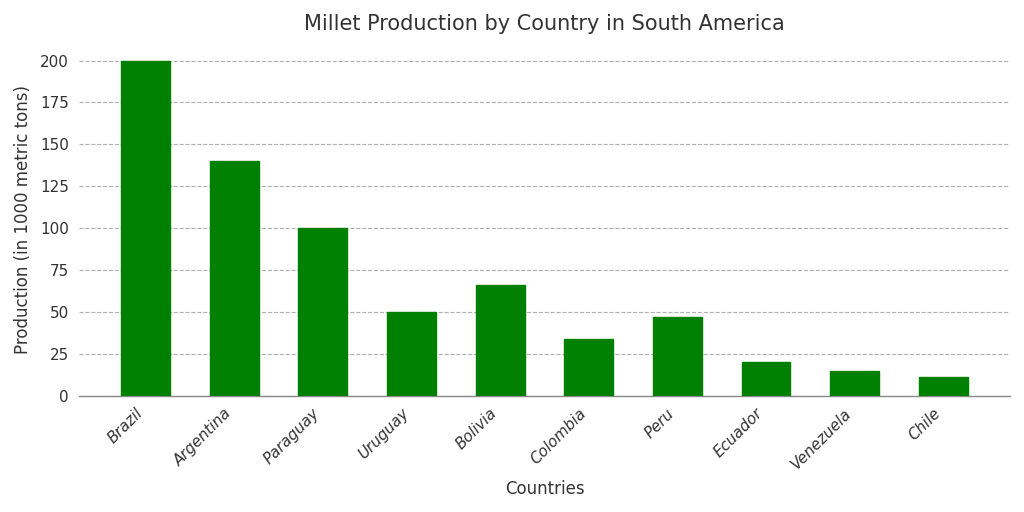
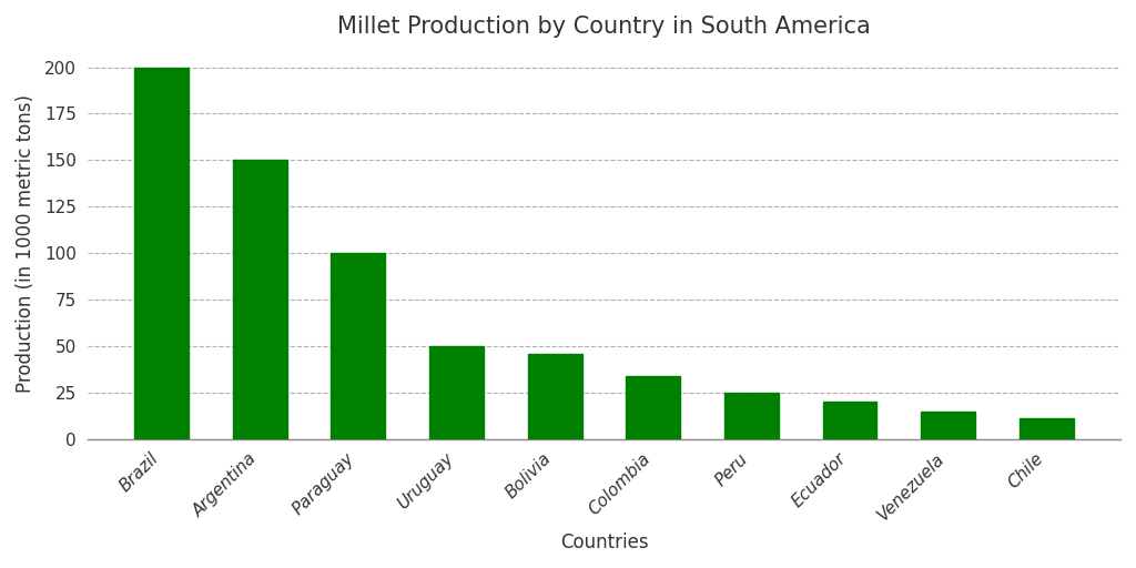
Argentina: 140 -> 150
Bolivia: 66 -> 46
Peru: 47 -> 25
